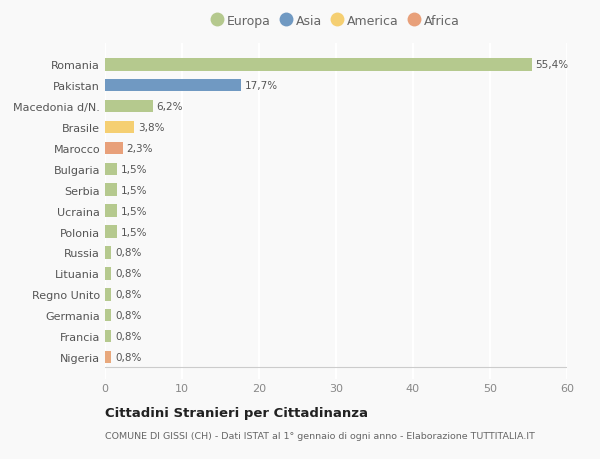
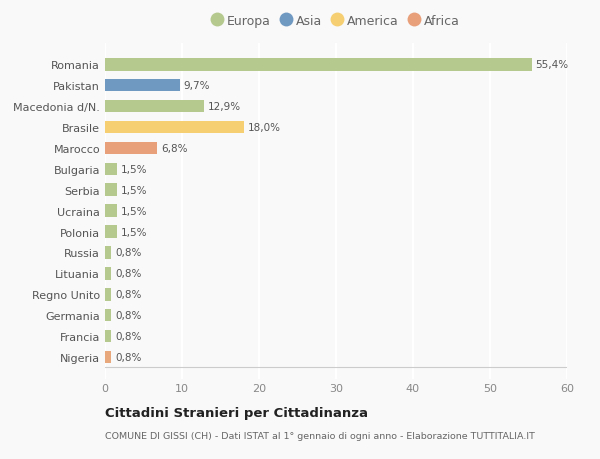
Pakistan: 17,7% -> 9,7%
Macedonia d/N.: 6,2% -> 12,9%
Brasile: 3,8% -> 18,0%
Marocco: 2,3% -> 6,8%
